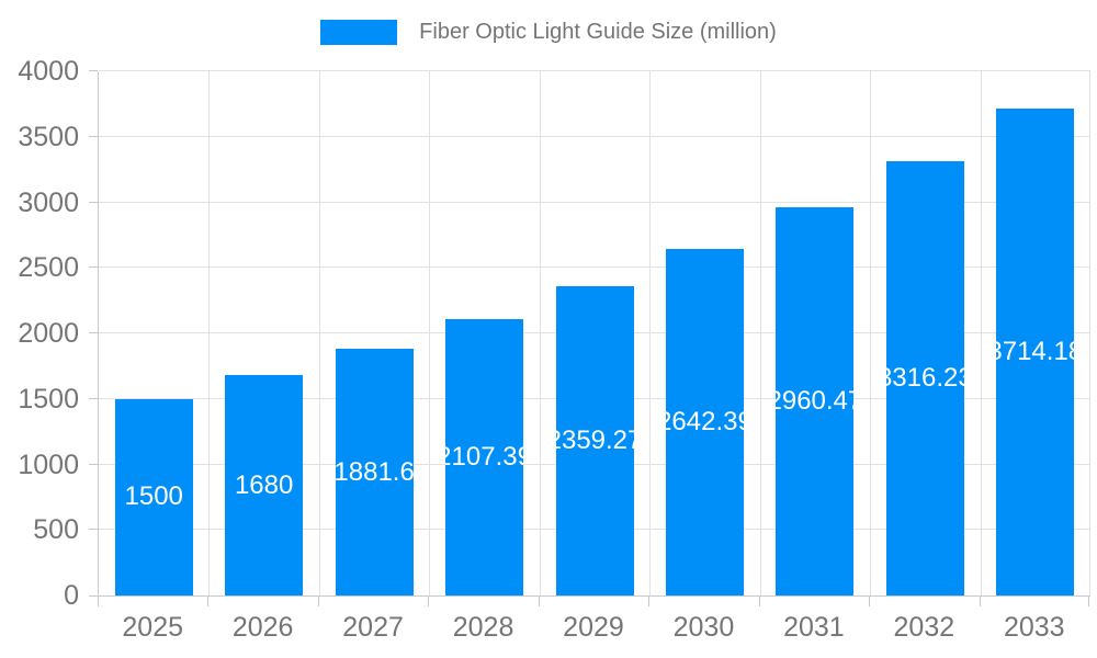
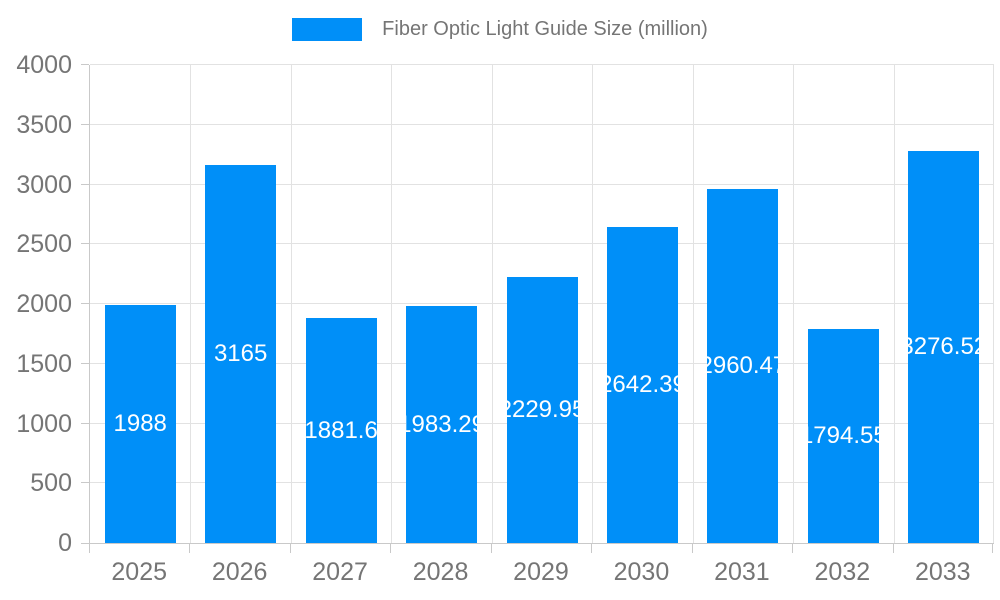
2025: 1500 -> 1988
2026: 1680 -> 3165
2028: 2107.39 -> 1983.29
2029: 2359.27 -> 2229.95
2032: 3316.23 -> 1794.55
2033: 3714.18 -> 3276.52
